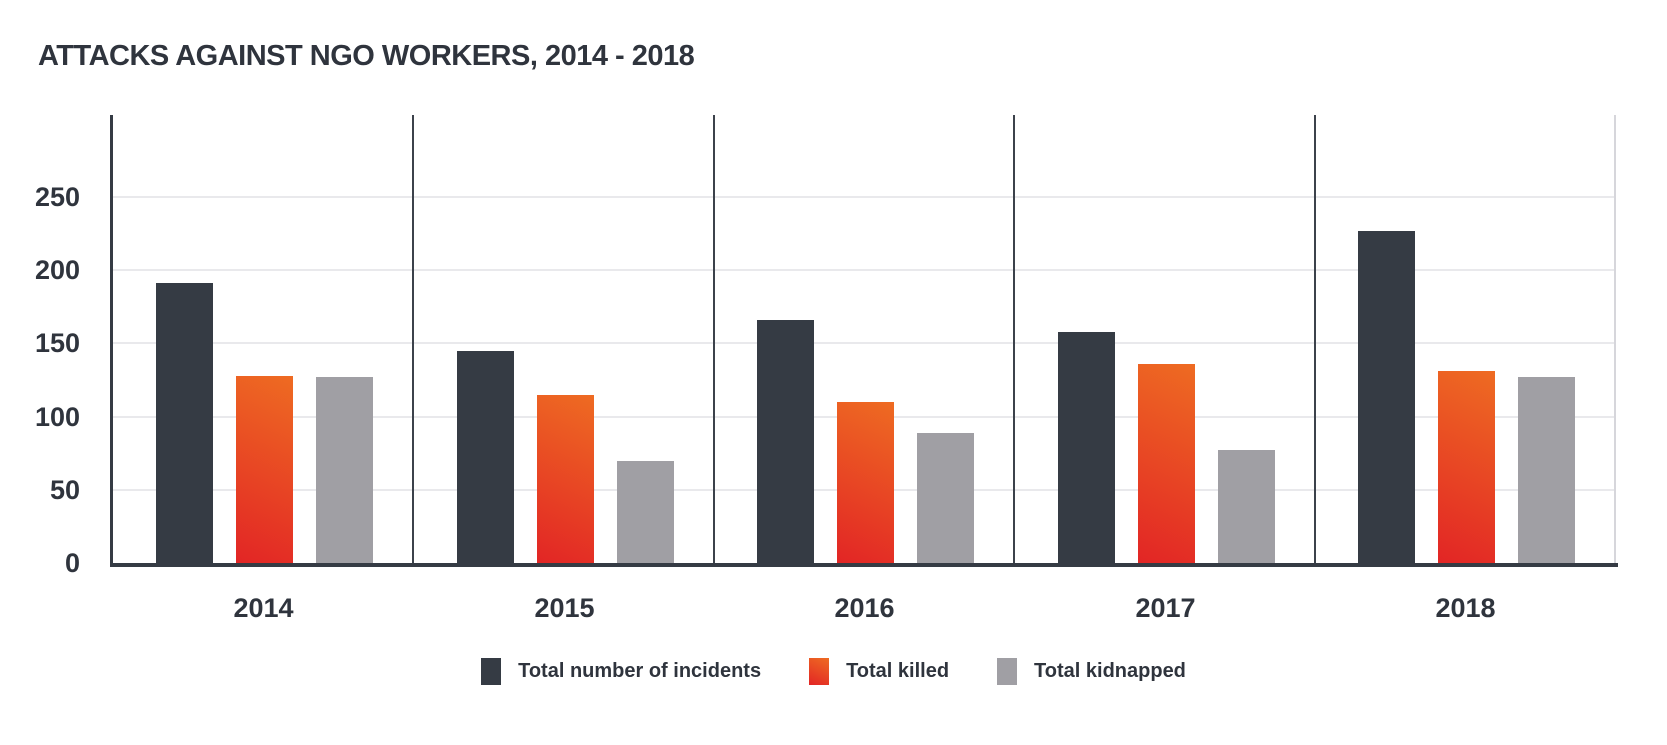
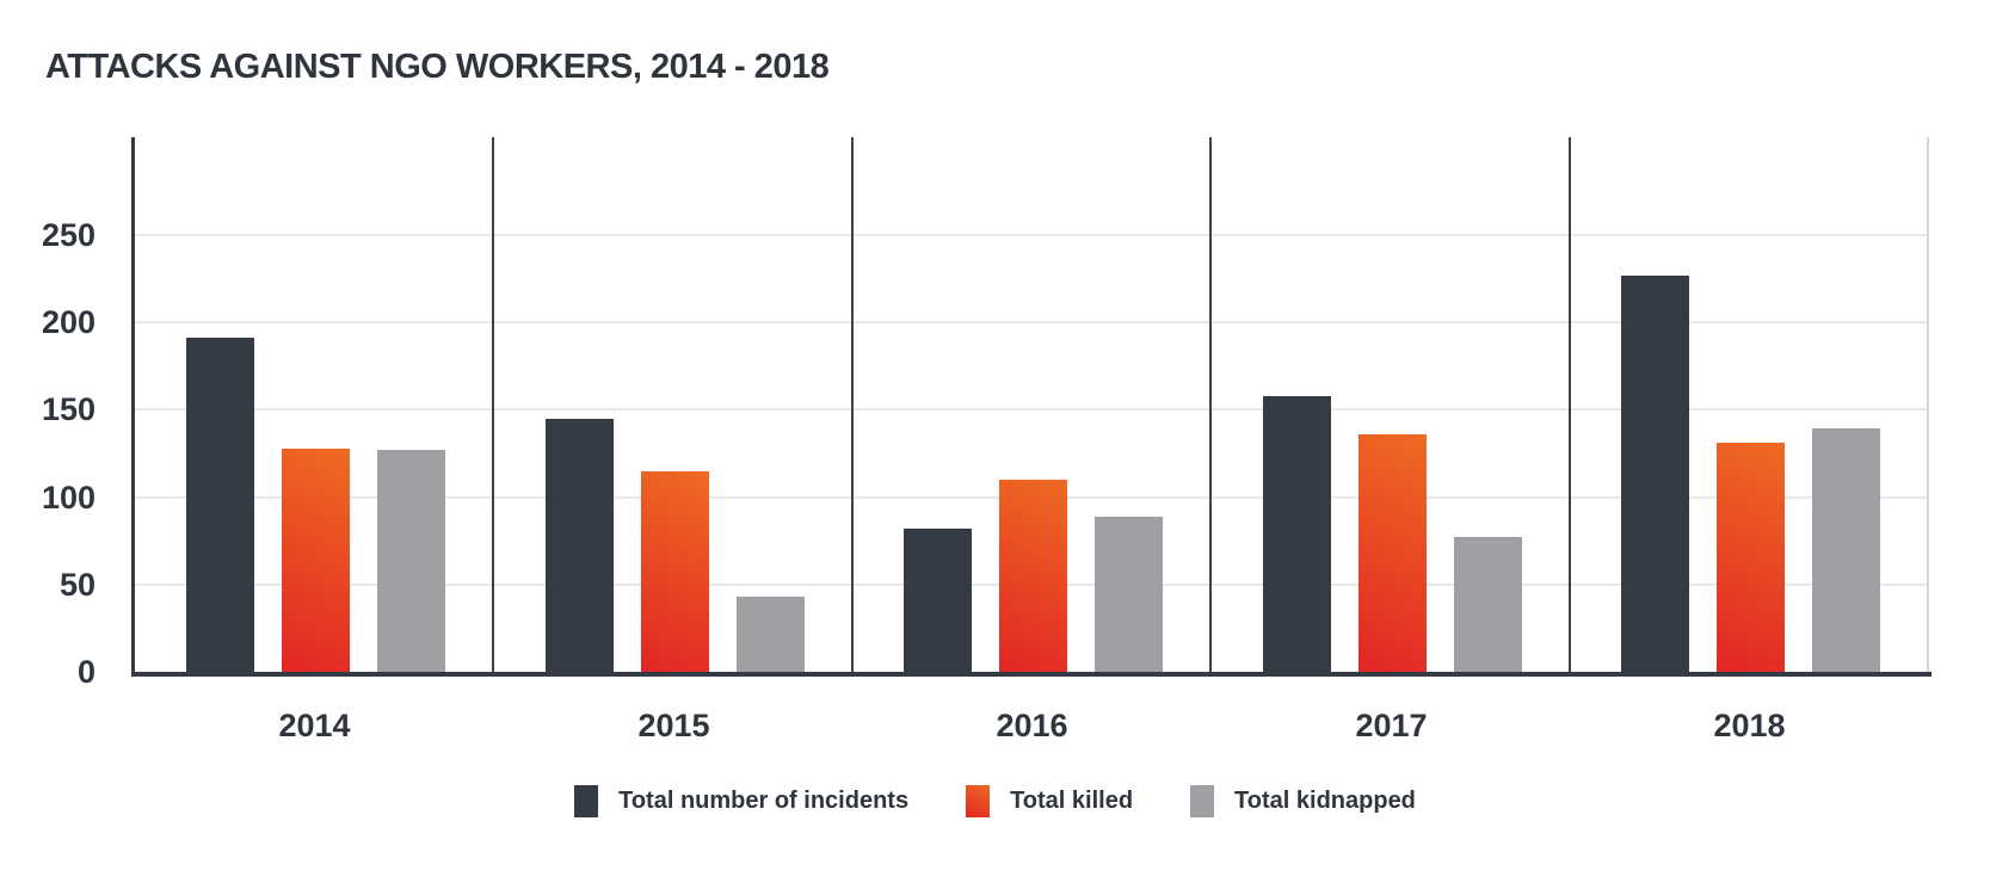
Total kidnapped/2015: 70 -> 43
Total number of incidents/2016: 166 -> 82
Total kidnapped/2018: 127 -> 139
